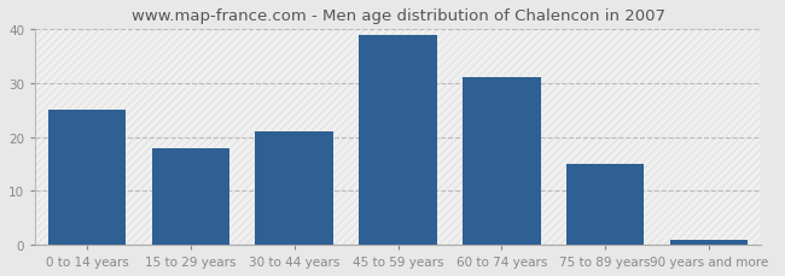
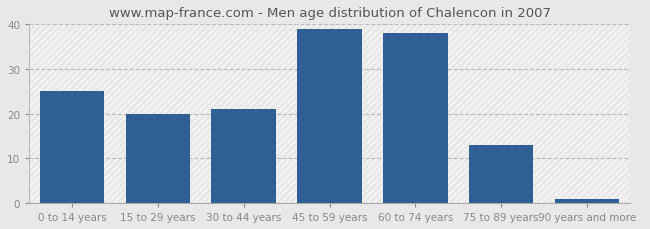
15 to 29 years: 18 -> 20
60 to 74 years: 31 -> 38
75 to 89 years: 15 -> 13
